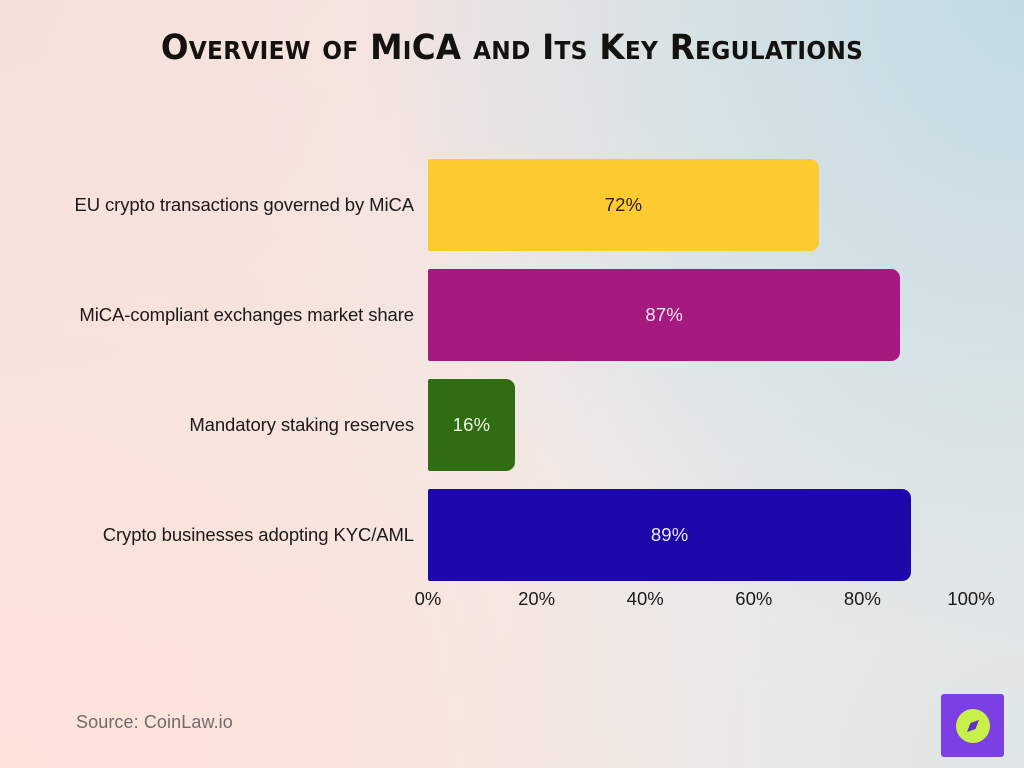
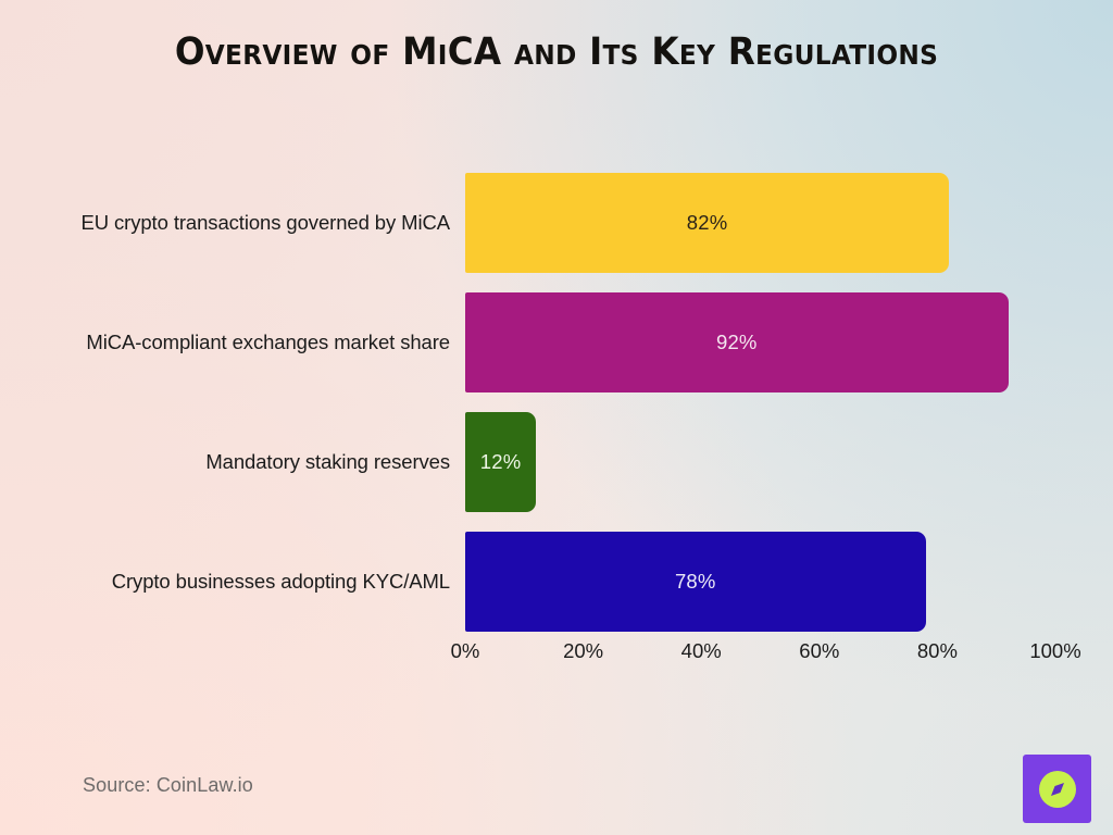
EU crypto transactions governed by MiCA: 72% -> 82%
MiCA-compliant exchanges market share: 87% -> 92%
Mandatory staking reserves: 16% -> 12%
Crypto businesses adopting KYC/AML: 89% -> 78%
